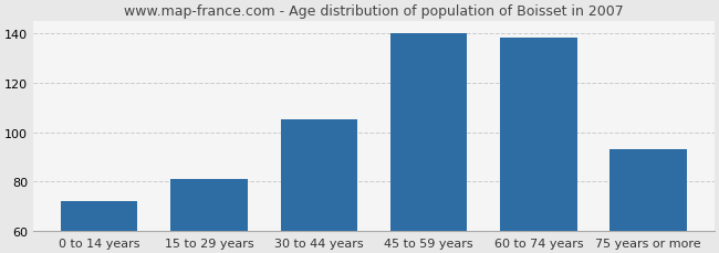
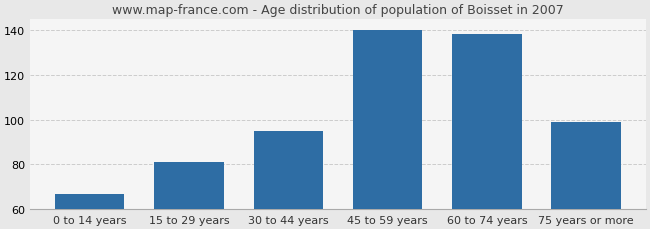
0 to 14 years: 72 -> 67
30 to 44 years: 105 -> 95
75 years or more: 93 -> 99
